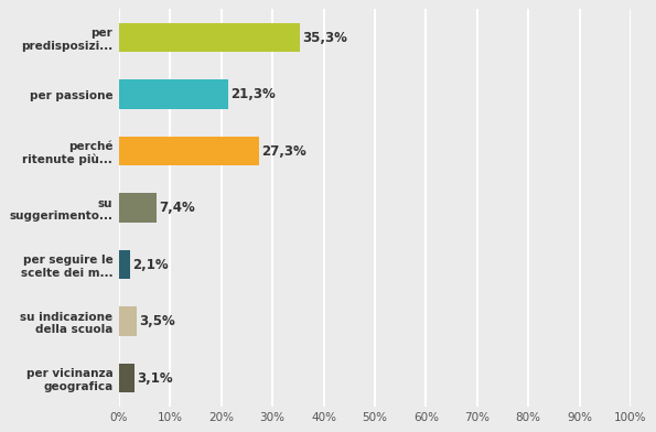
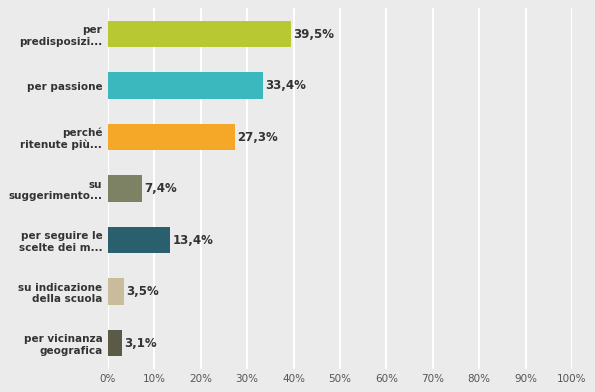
per predisposizi...: 35,3% -> 39,5%
per passione: 21,3% -> 33,4%
per seguire le scelte dei m...: 2,1% -> 13,4%
